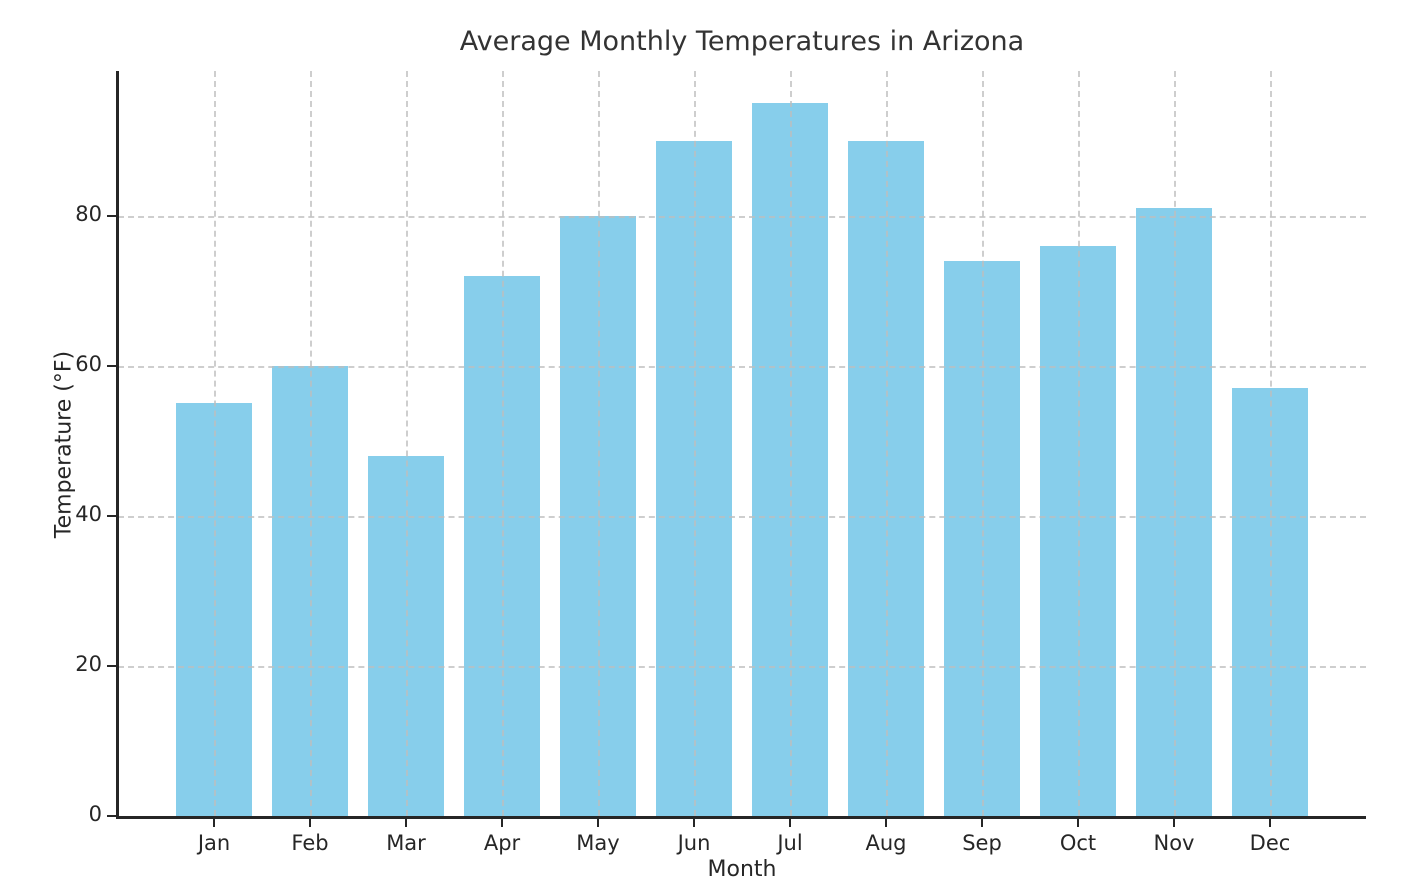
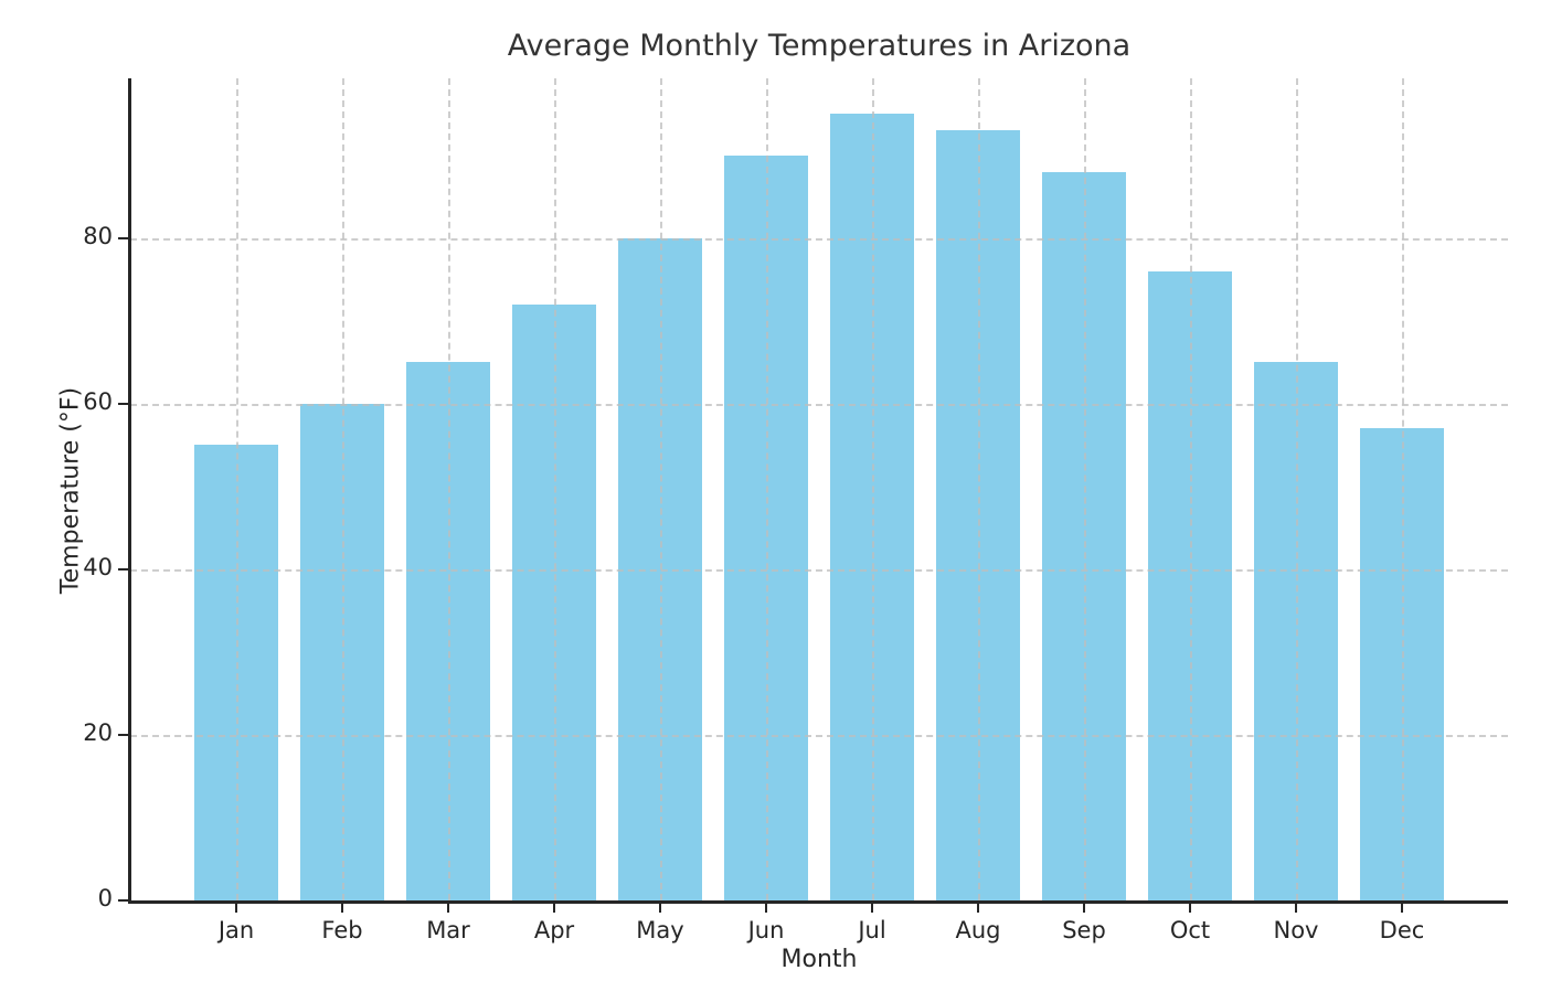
Mar: 48 -> 65
Aug: 90 -> 93
Sep: 74 -> 88
Nov: 81 -> 65
